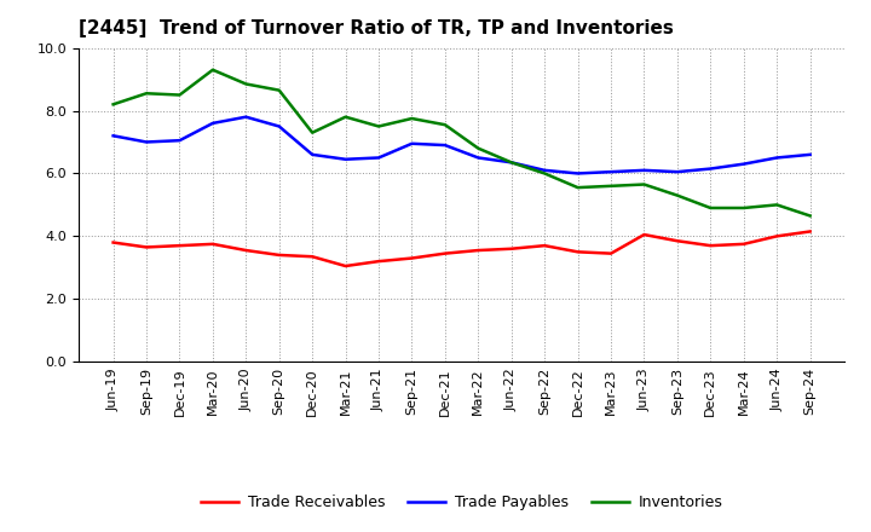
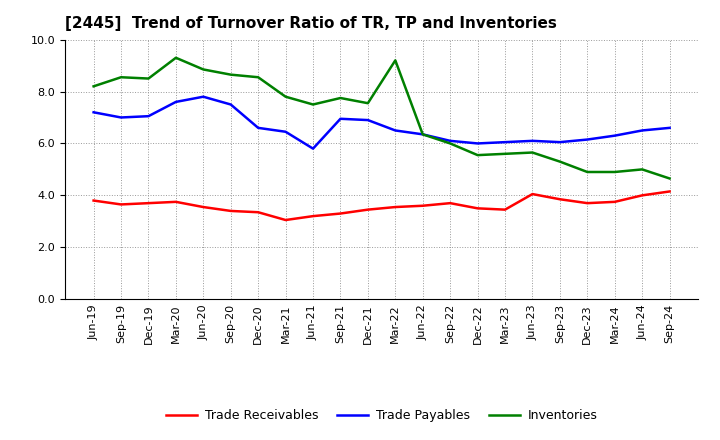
Inventories/Dec-20: 7.30 -> 8.55
Trade Payables/Jun-21: 6.50 -> 5.80
Inventories/Mar-22: 6.80 -> 9.20
